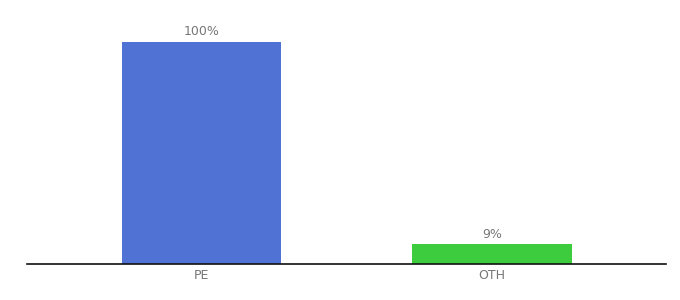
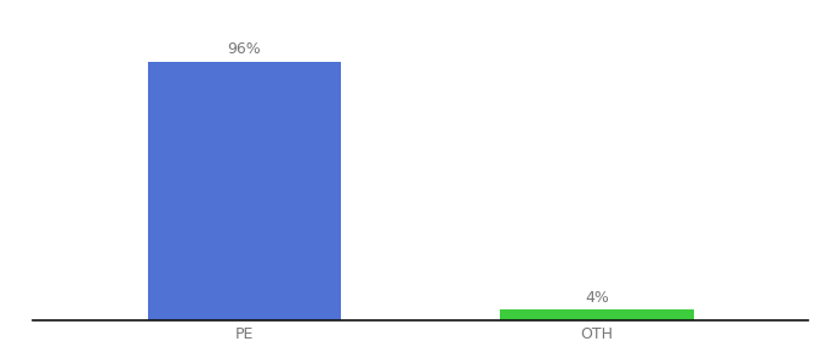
PE: 100% -> 96%
OTH: 9% -> 4%
